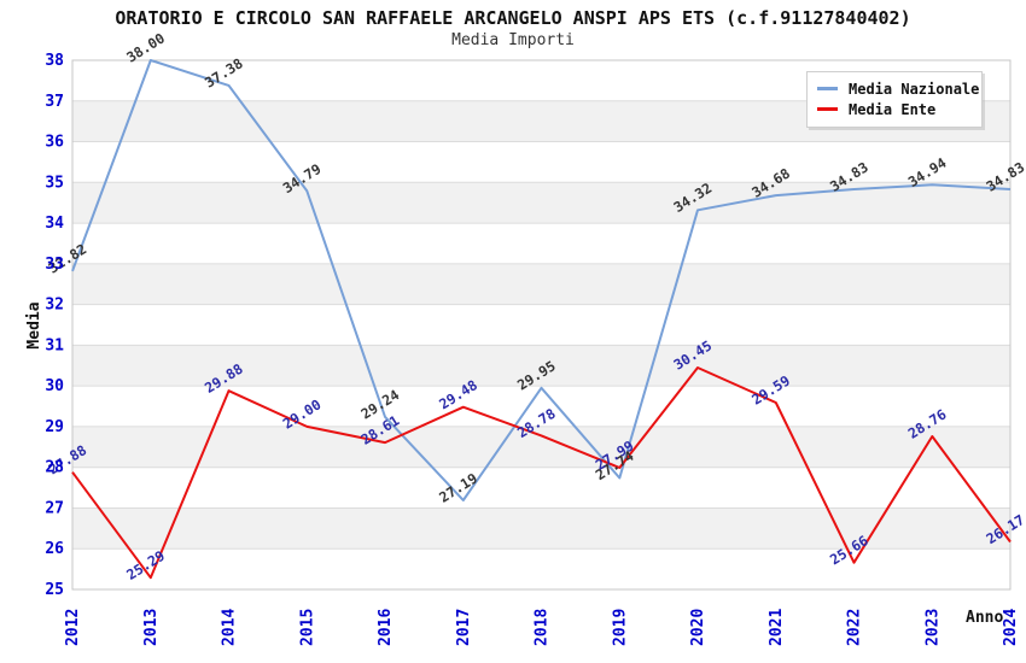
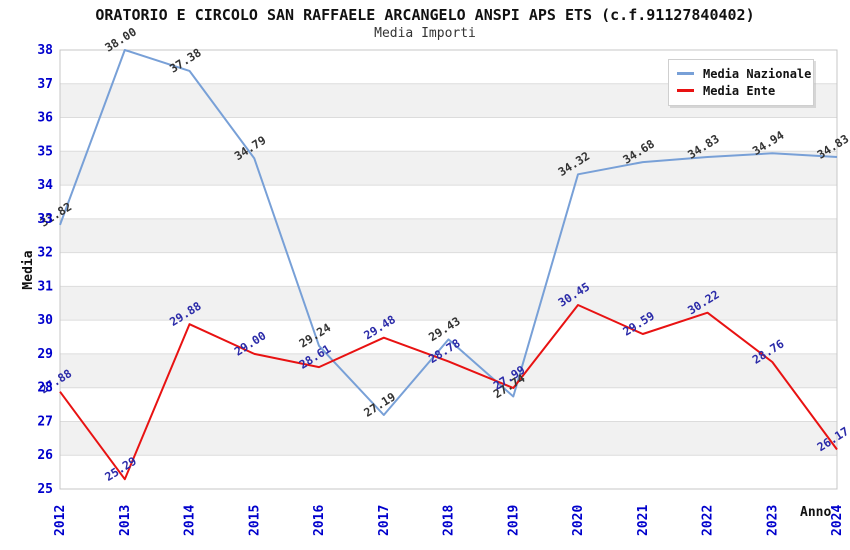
Media Nazionale/2018: 29.95 -> 29.43
Media Ente/2022: 25.66 -> 30.22
